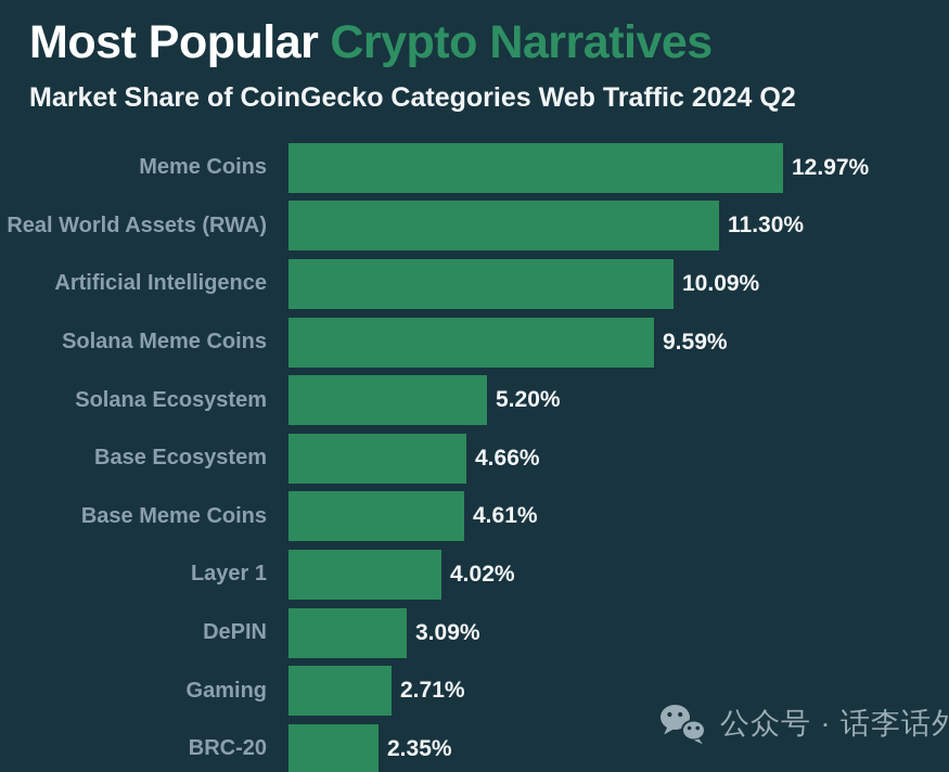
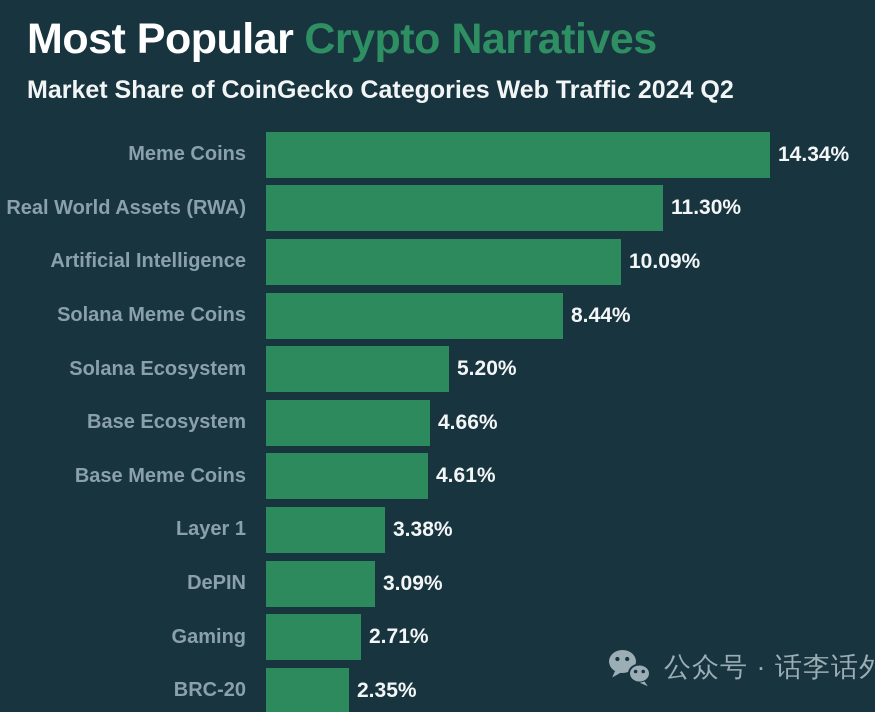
Meme Coins: 12.97% -> 14.34%
Solana Meme Coins: 9.59% -> 8.44%
Layer 1: 4.02% -> 3.38%
